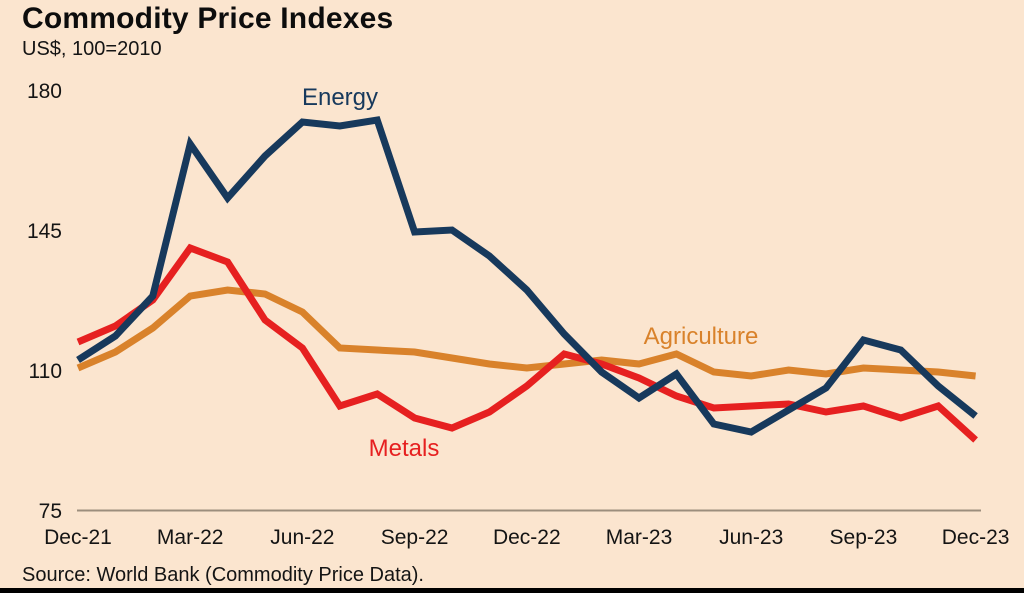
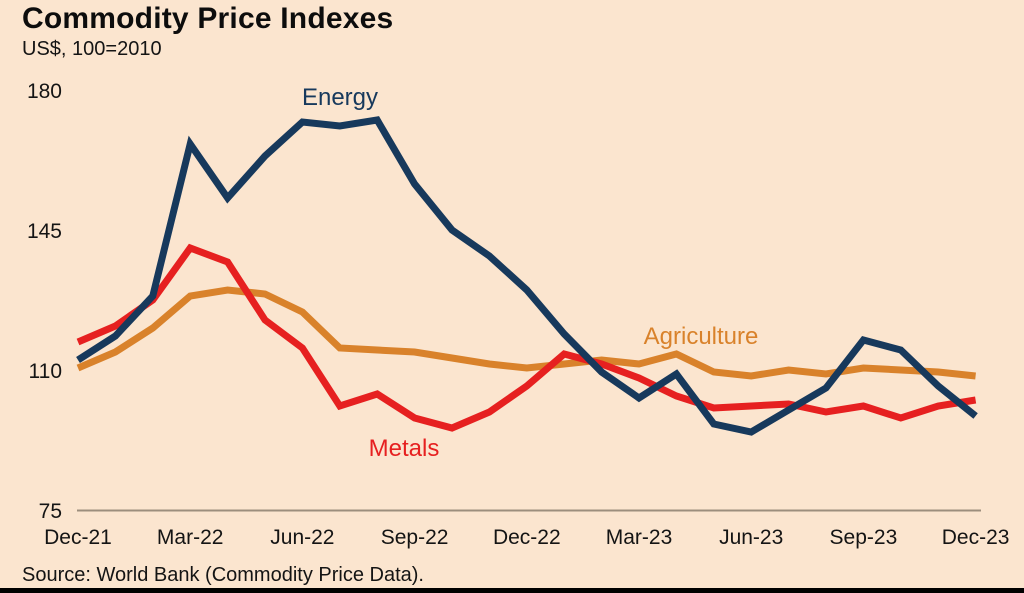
Energy/Sep-22: 145 -> 157
Metals/Dec-23: 93 -> 103
